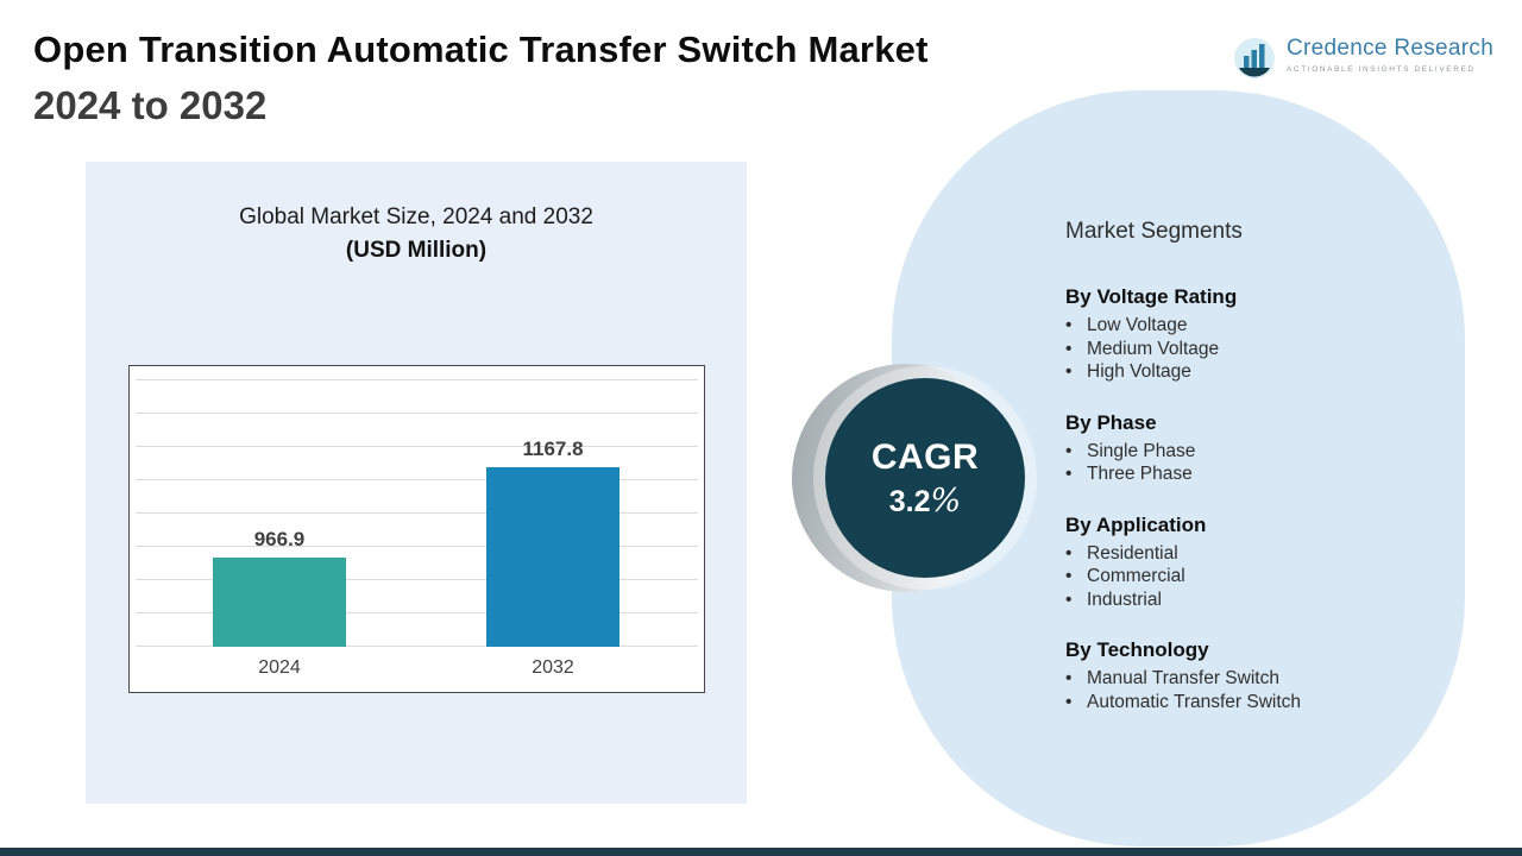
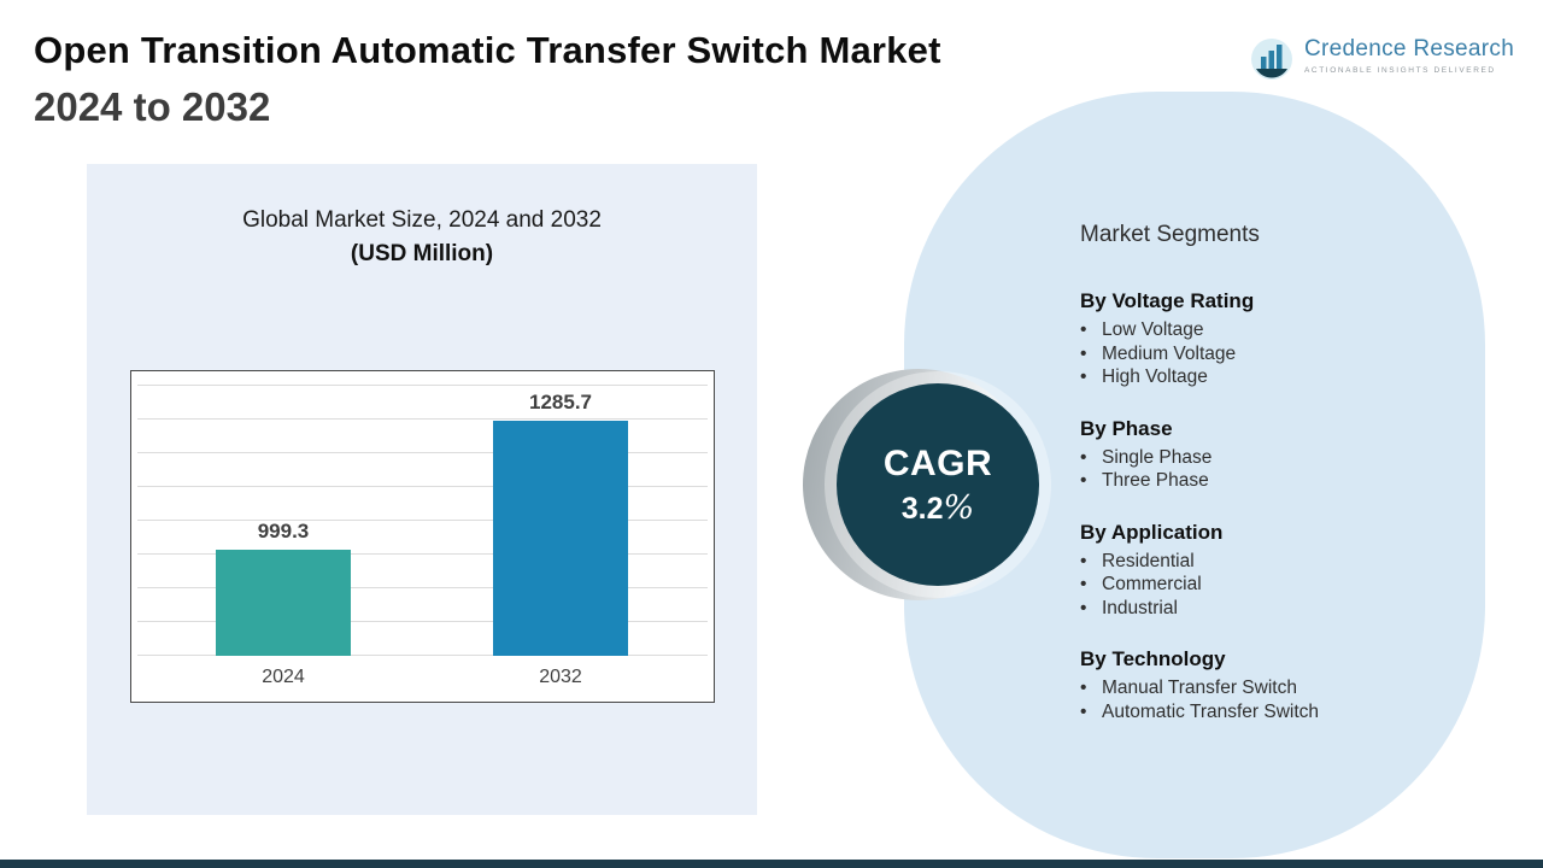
2024: 966.9 -> 999.3
2032: 1167.8 -> 1285.7
